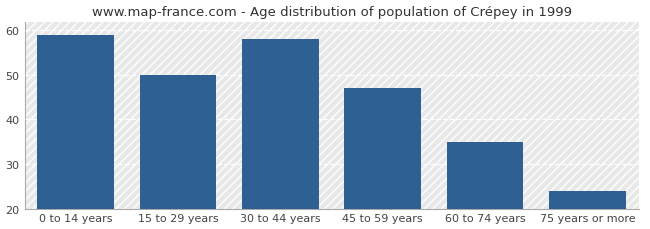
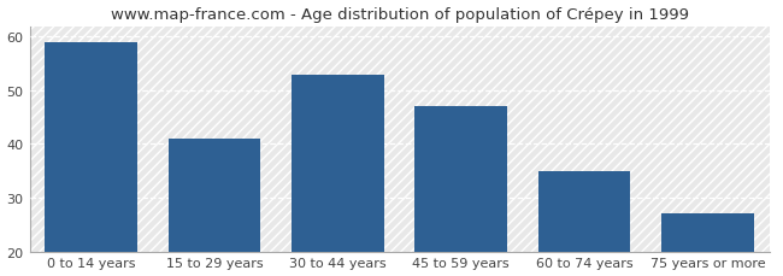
15 to 29 years: 50 -> 41
30 to 44 years: 58 -> 53
75 years or more: 24 -> 27
